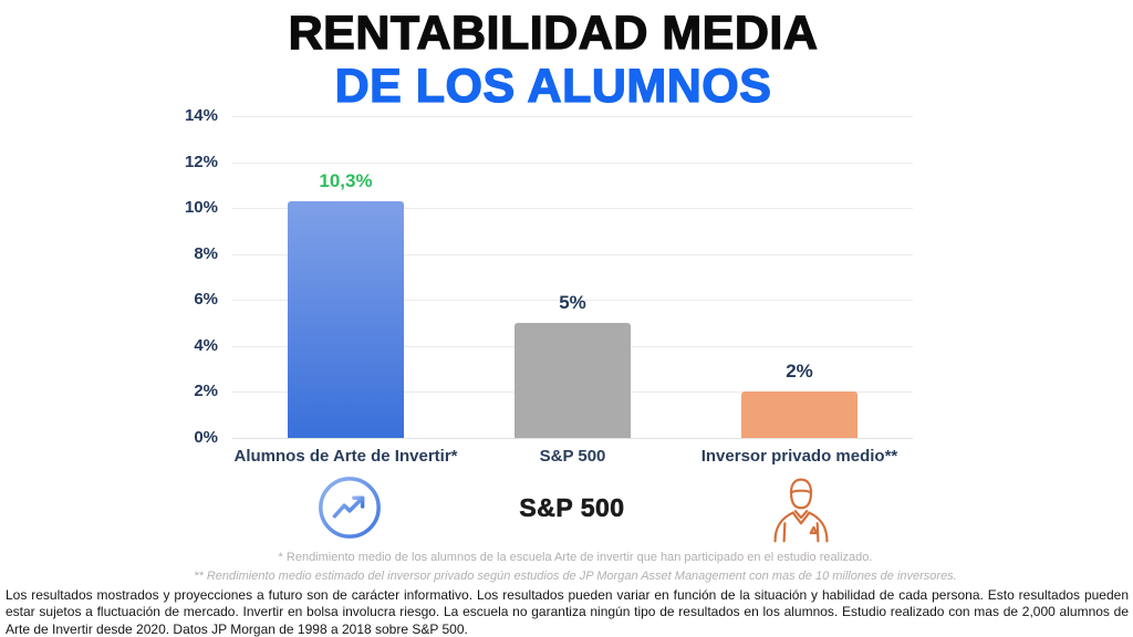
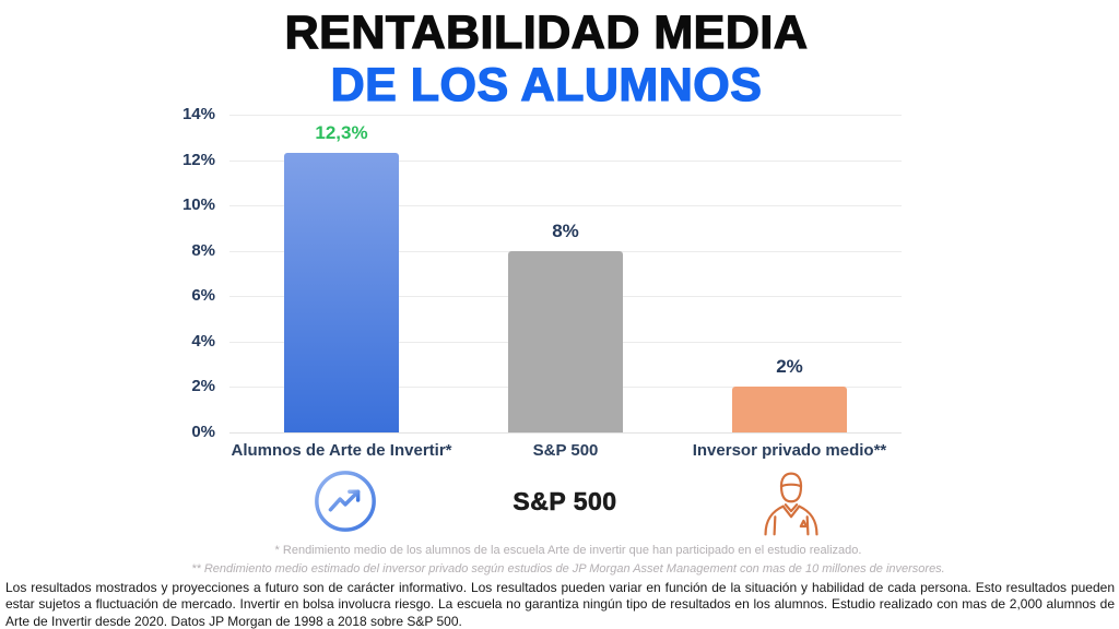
Alumnos de Arte de Invertir*: 10,3% -> 12,3%
S&P 500: 5% -> 8%
